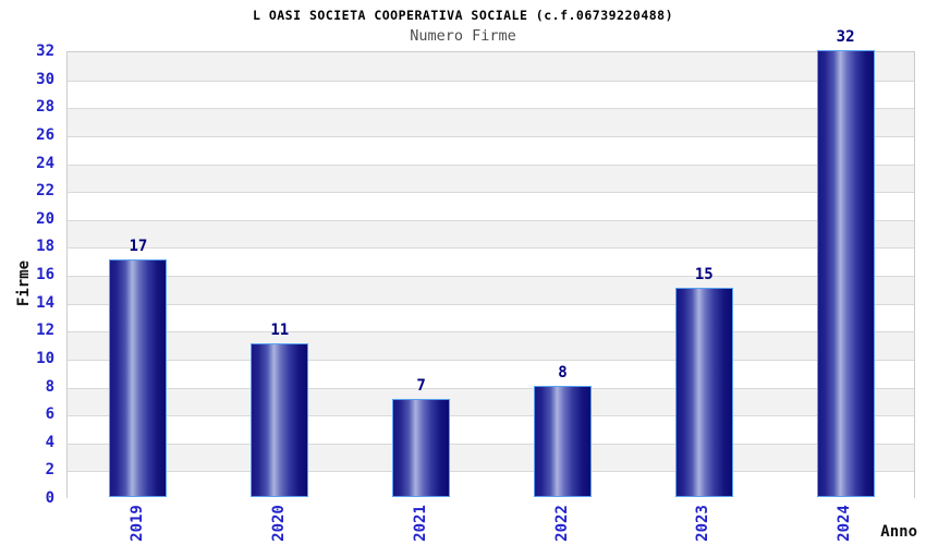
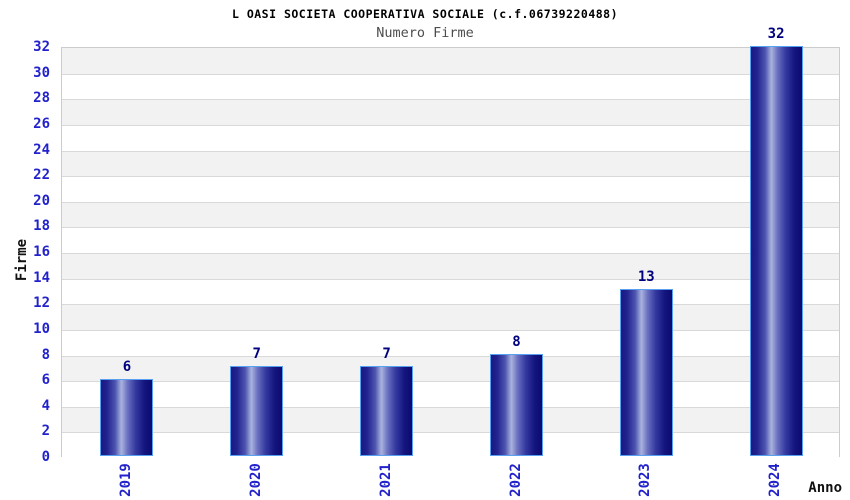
2019: 17 -> 6
2020: 11 -> 7
2023: 15 -> 13
